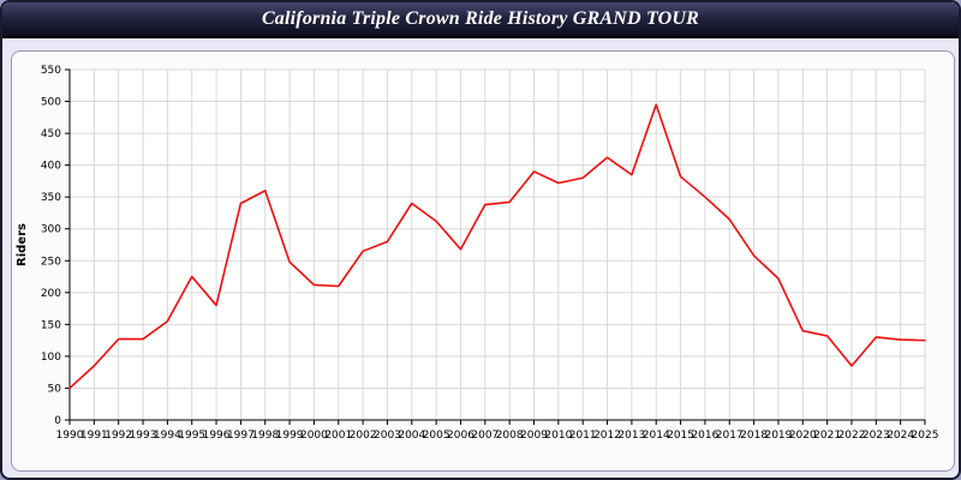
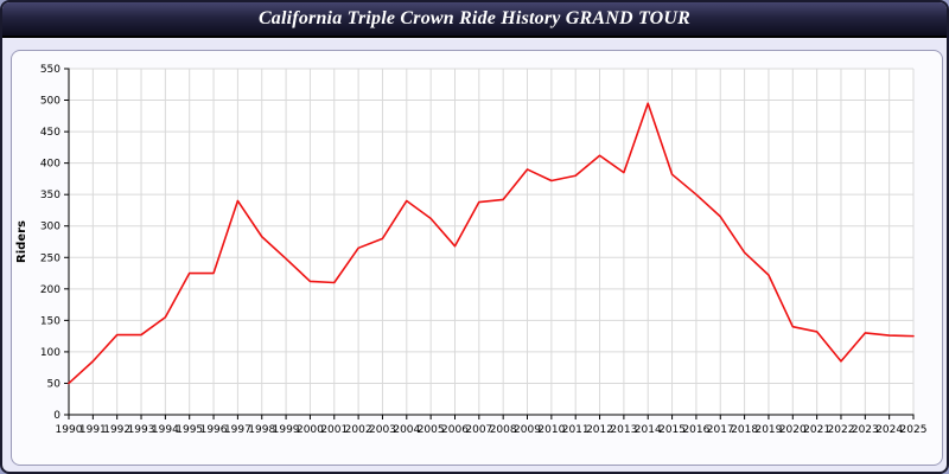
1996: 180 -> 220
1998: 360 -> 280
